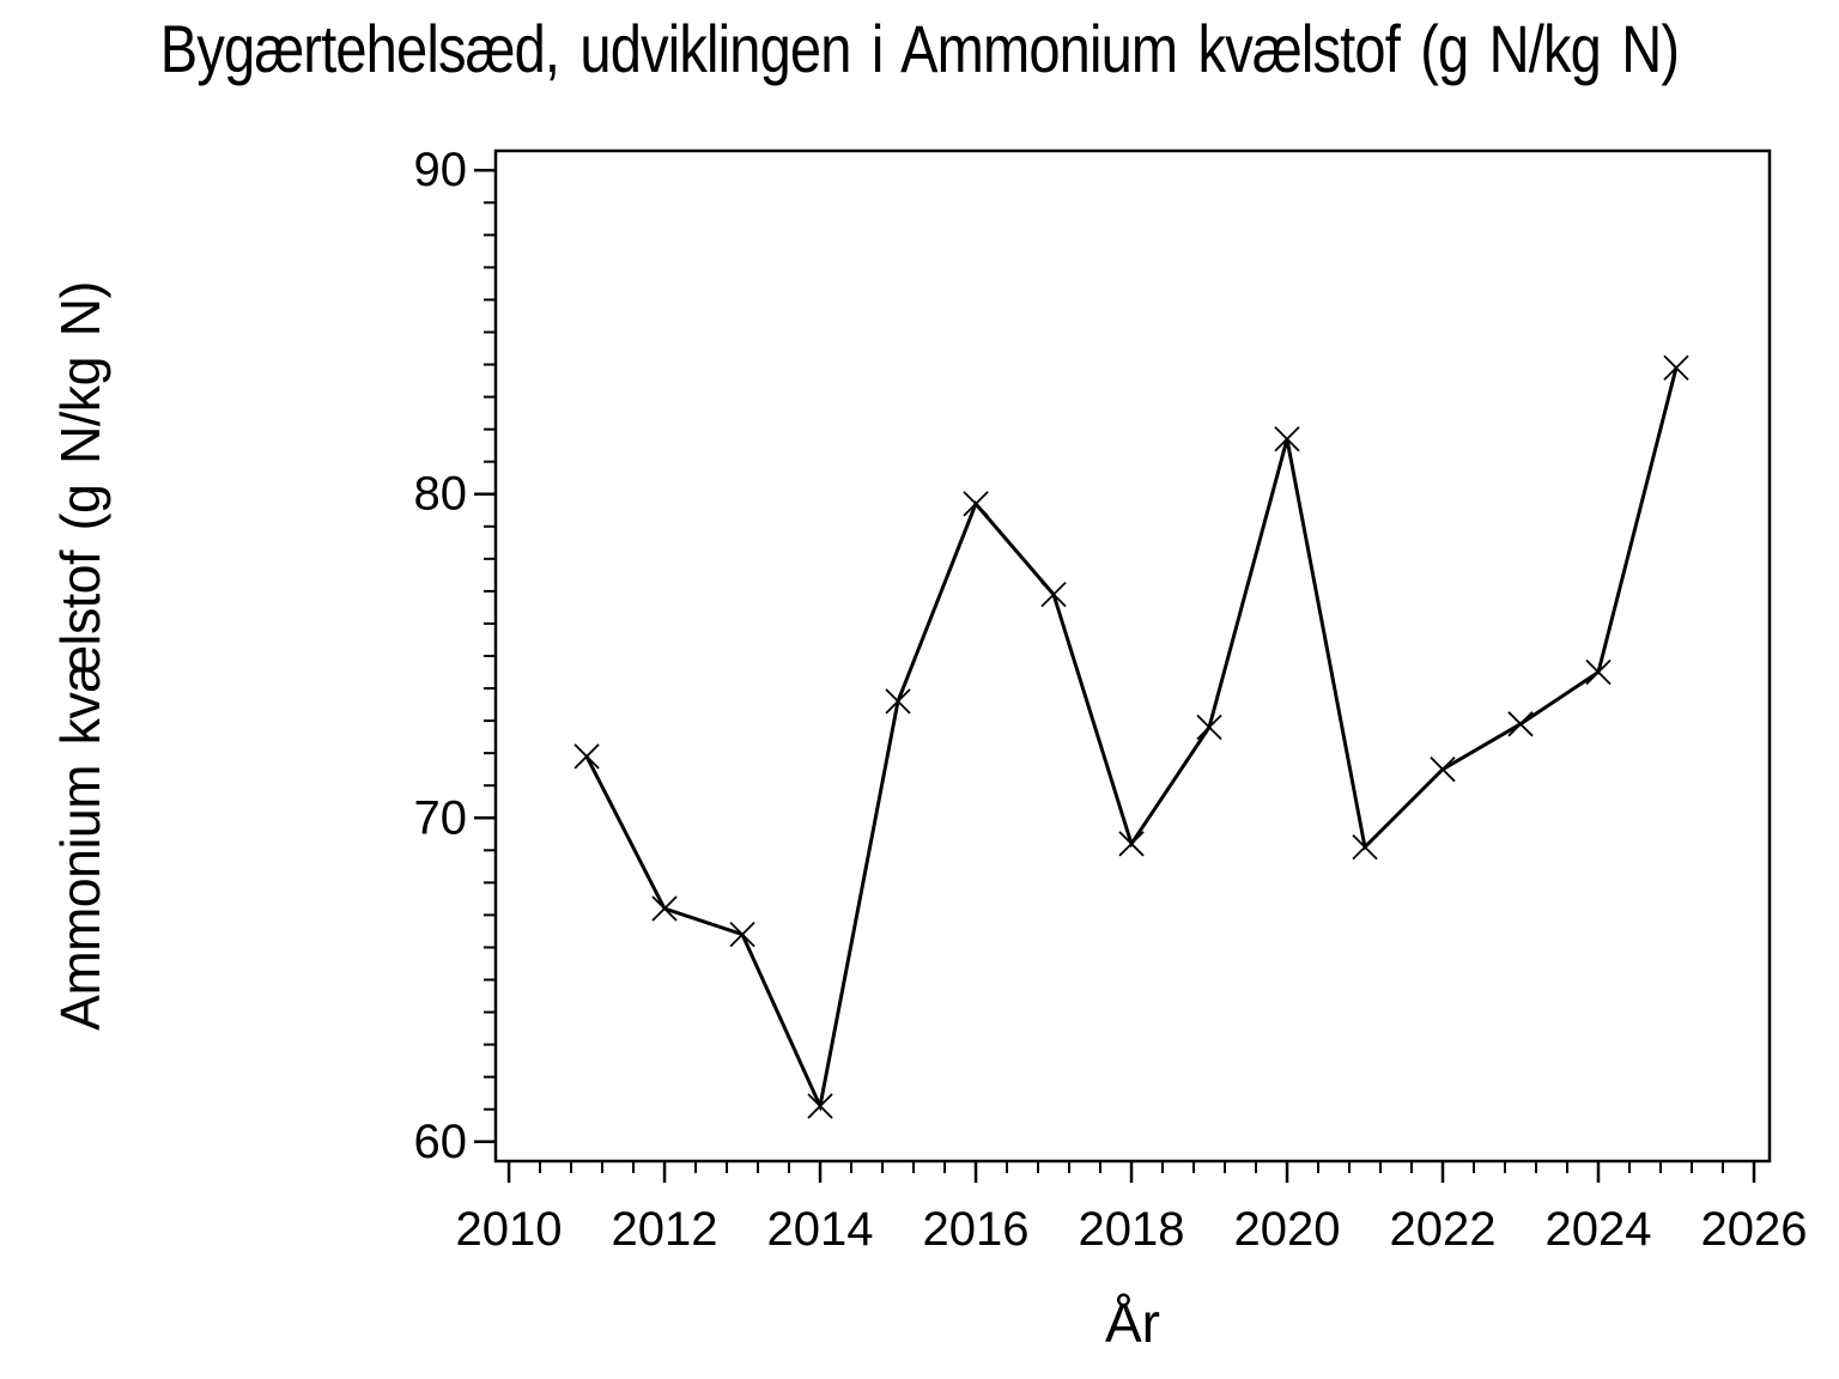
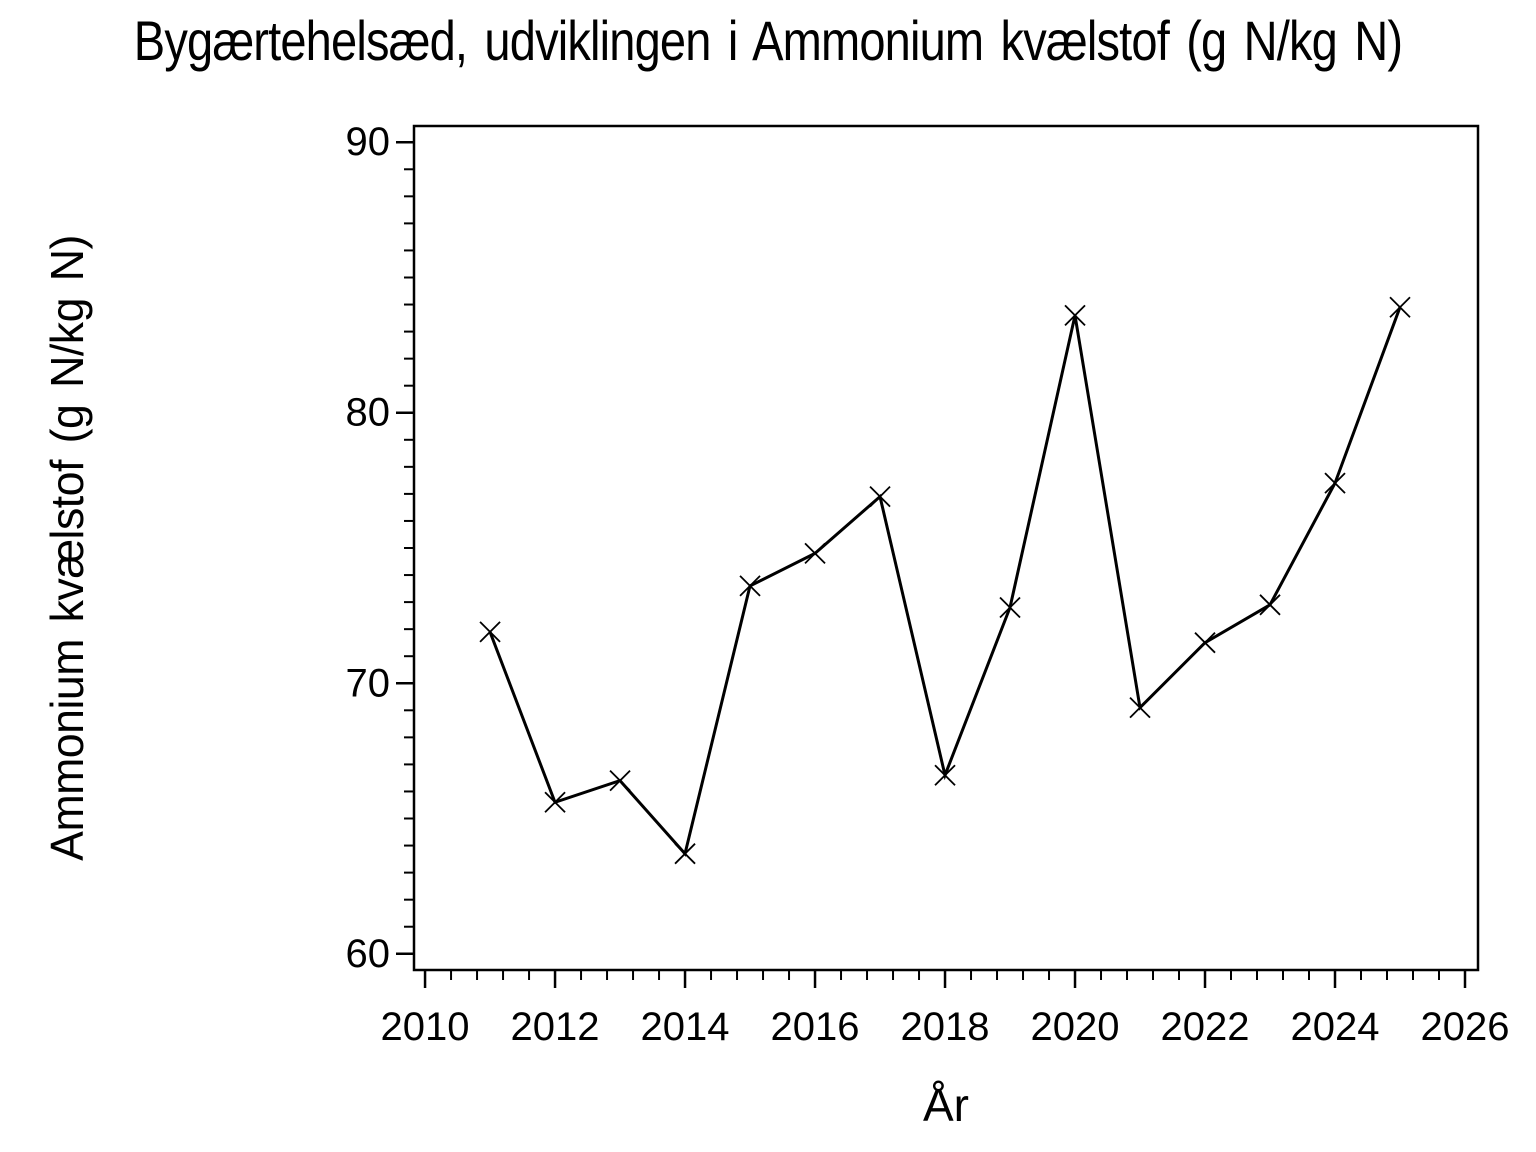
2012: 67.2 -> 65.6
2014: 61.1 -> 63.7
2016: 79.7 -> 74.8
2018: 69.2 -> 66.6
2020: 81.7 -> 83.6
2024: 74.5 -> 77.4
